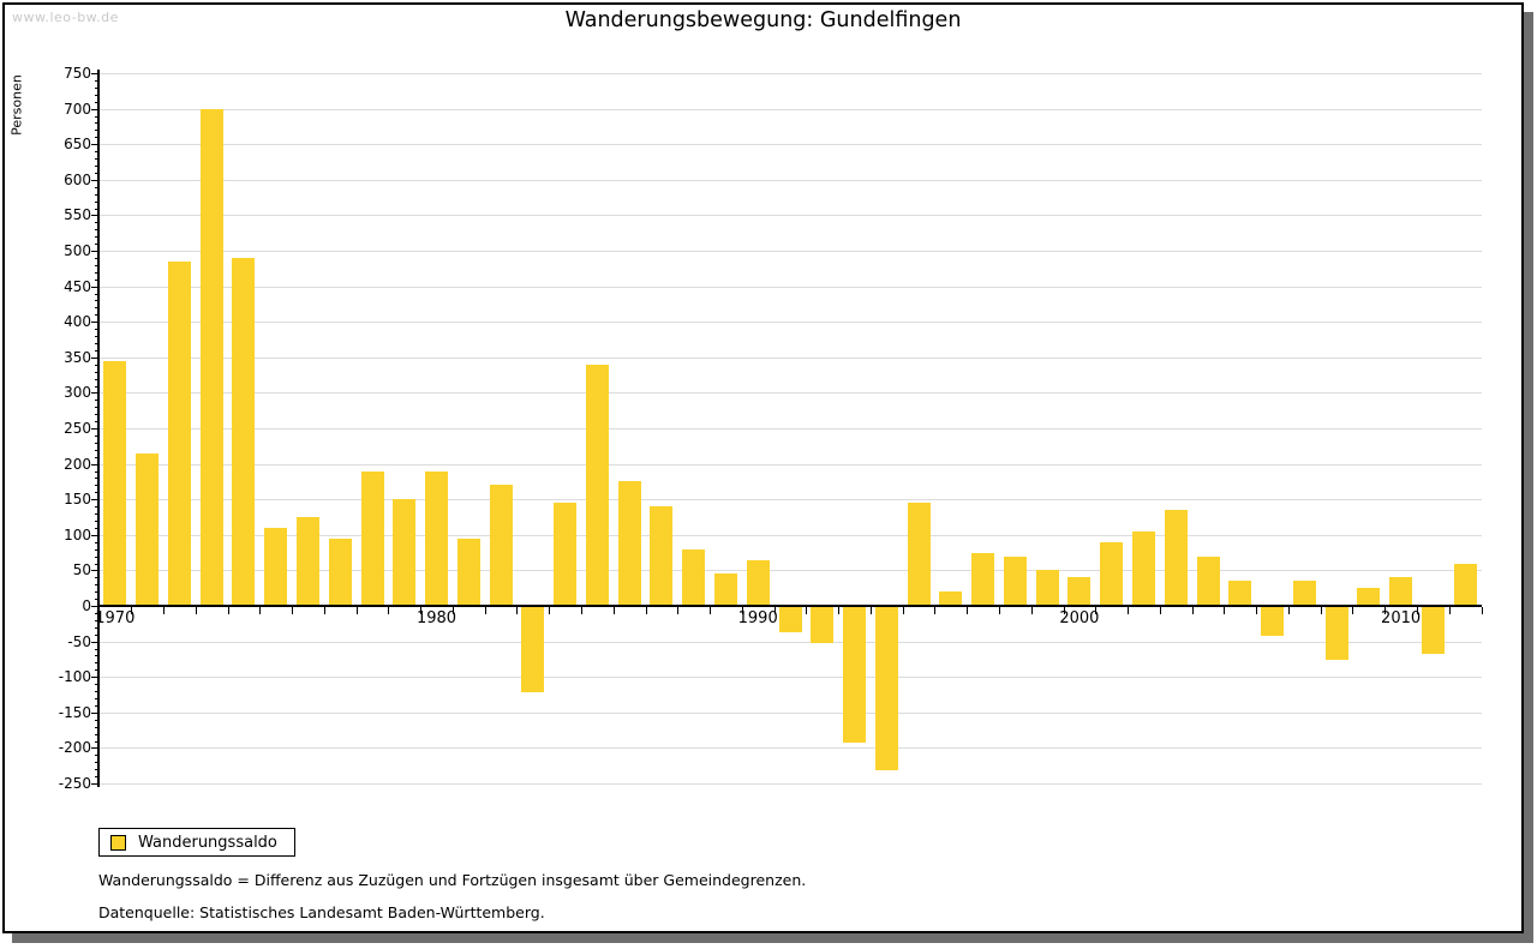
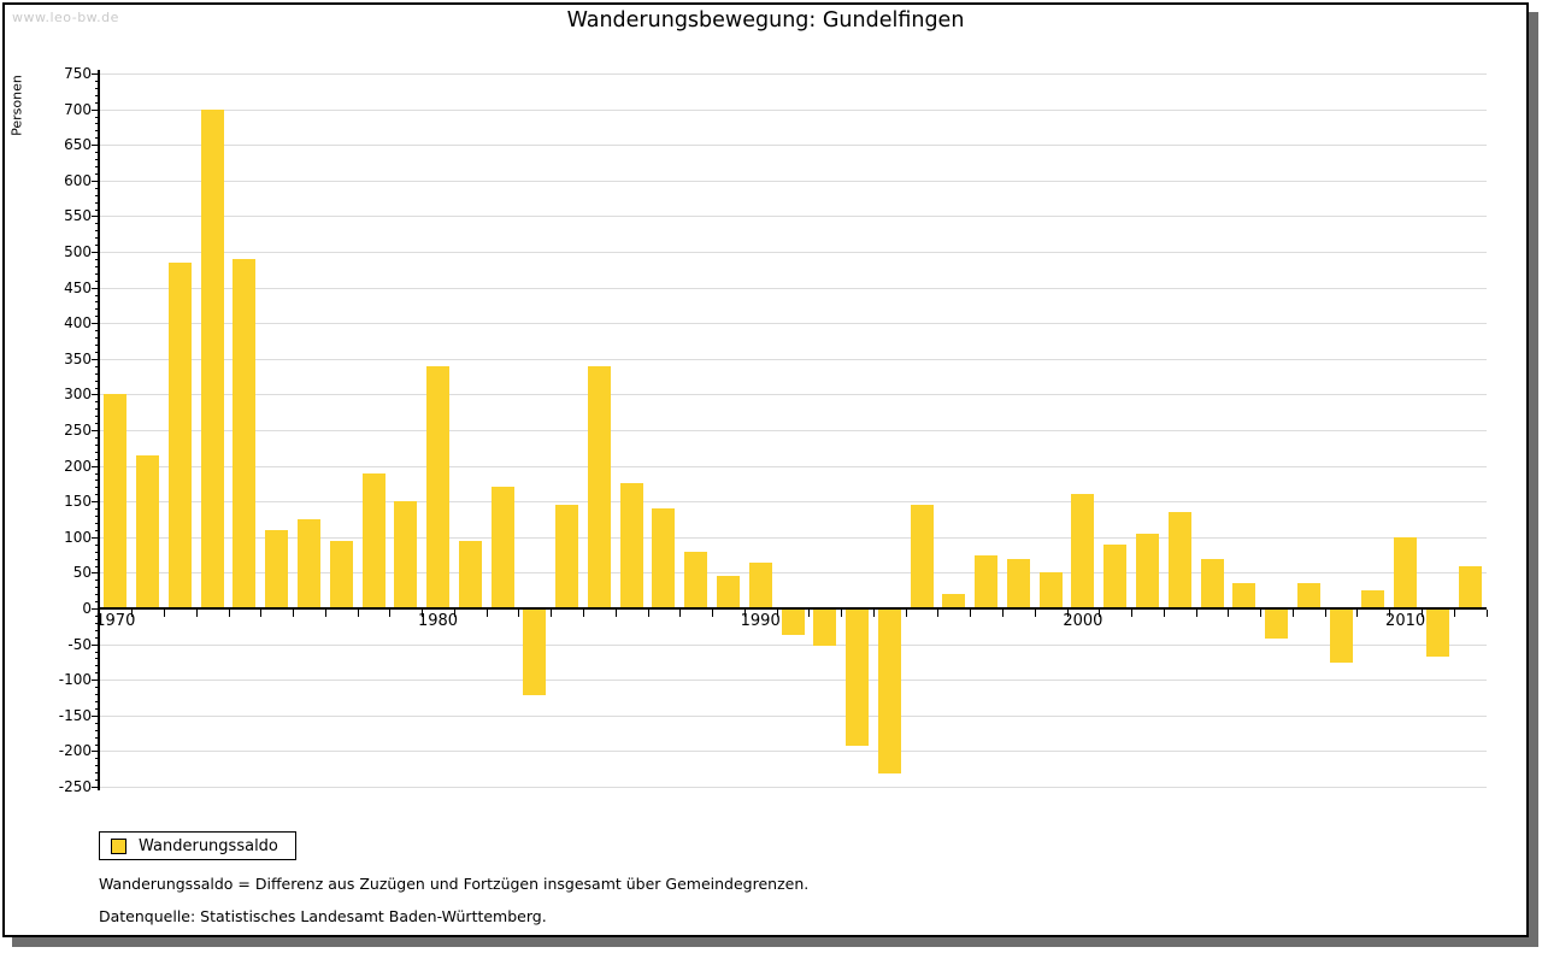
1970: 340 -> 300
1980: 190 -> 340
2000: 40 -> 160
2010: 40 -> 100
